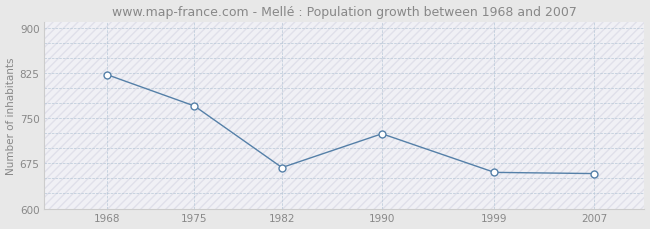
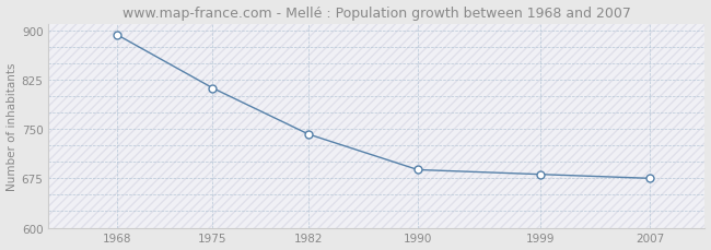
1968: 822 -> 893
1975: 770 -> 812
1982: 668 -> 742
1990: 724 -> 688
1999: 660 -> 681
2007: 658 -> 675
